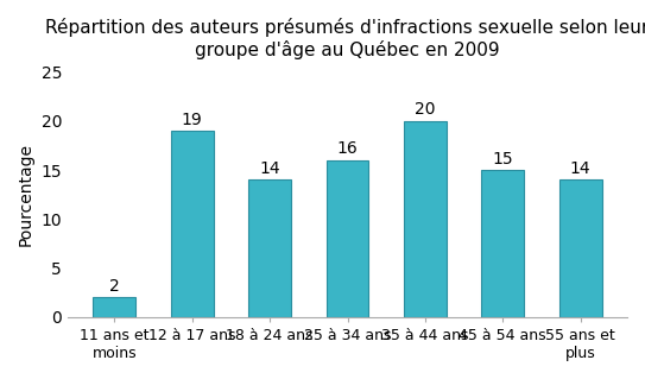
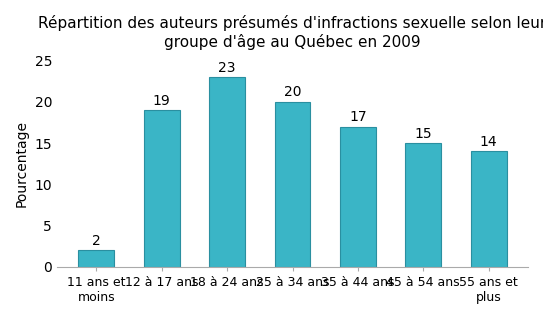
18 à 24 ans: 14 -> 23
25 à 34 ans: 16 -> 20
35 à 44 ans: 20 -> 17
